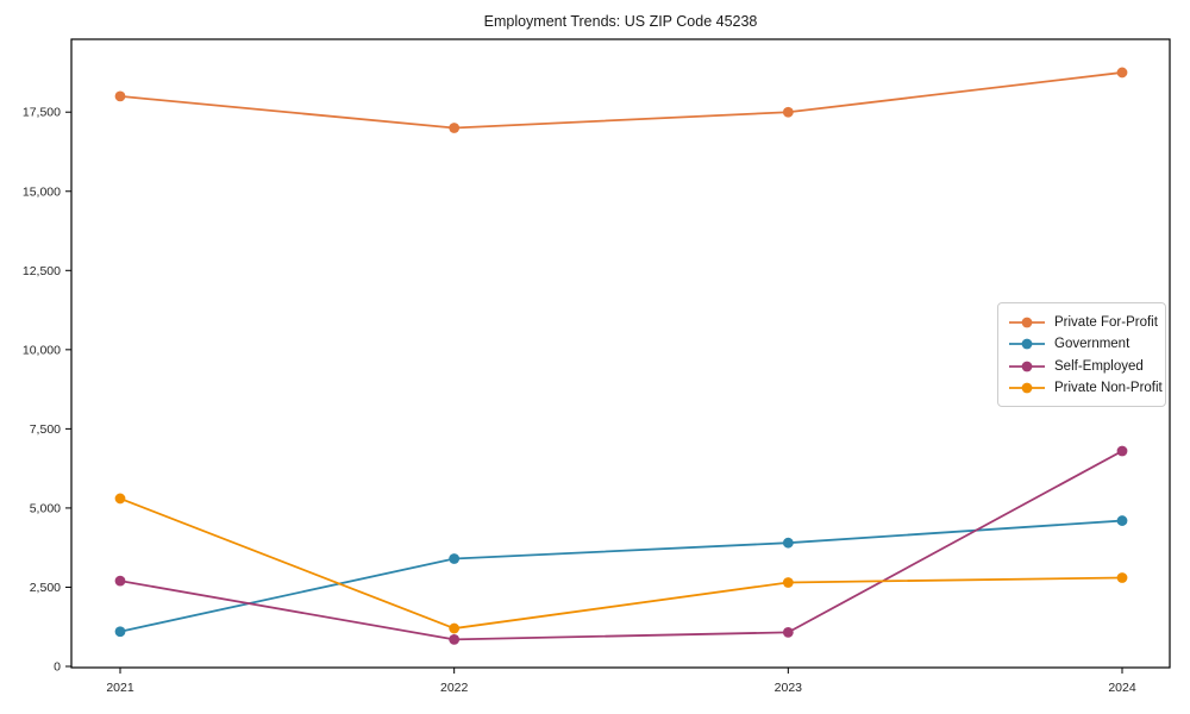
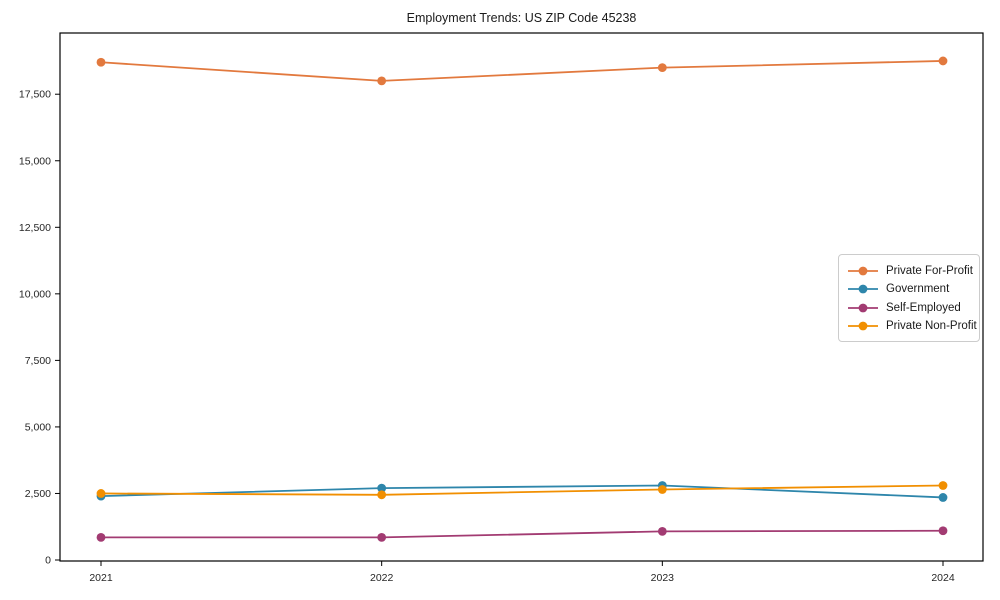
Private For-Profit/2021: 18000 -> 18700
Government/2021: 1100 -> 2400
Self-Employed/2021: 2700 -> 800
Private Non-Profit/2021: 5300 -> 2500
Private For-Profit/2022: 17000 -> 18000
Government/2022: 3400 -> 2700
Private Non-Profit/2022: 1200 -> 2400
Private For-Profit/2023: 17500 -> 18500
Government/2023: 3900 -> 2800
Government/2024: 4600 -> 2400
Self-Employed/2024: 6800 -> 1100
